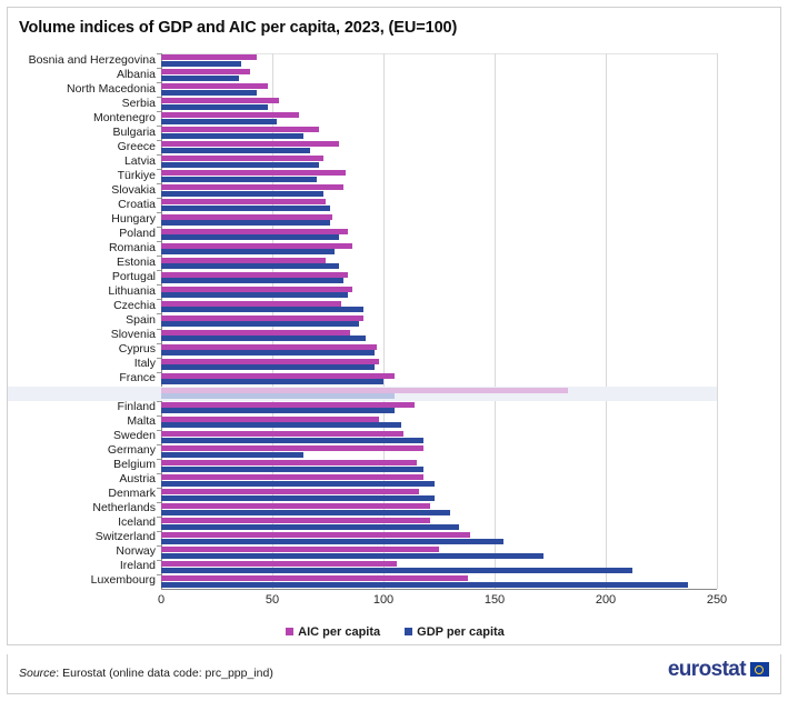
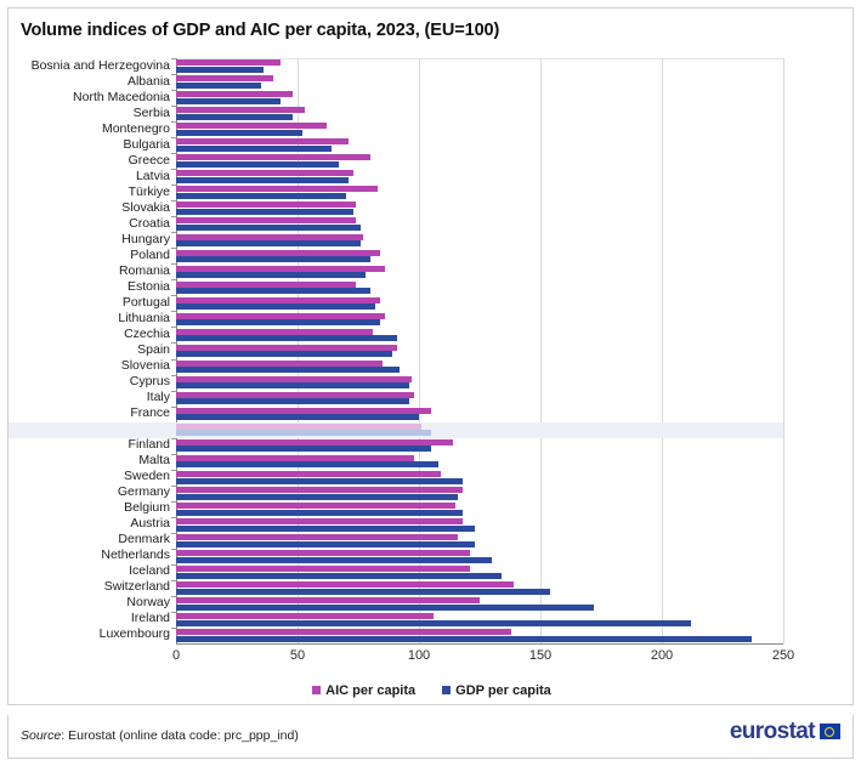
AIC per capita/Slovakia: 82 -> 74
AIC per capita/EA20: 183 -> 101
GDP per capita/Germany: 64 -> 116
